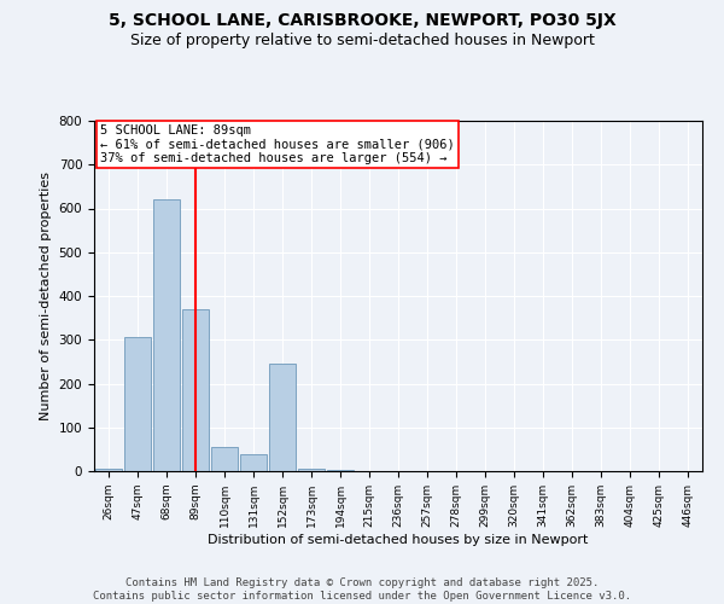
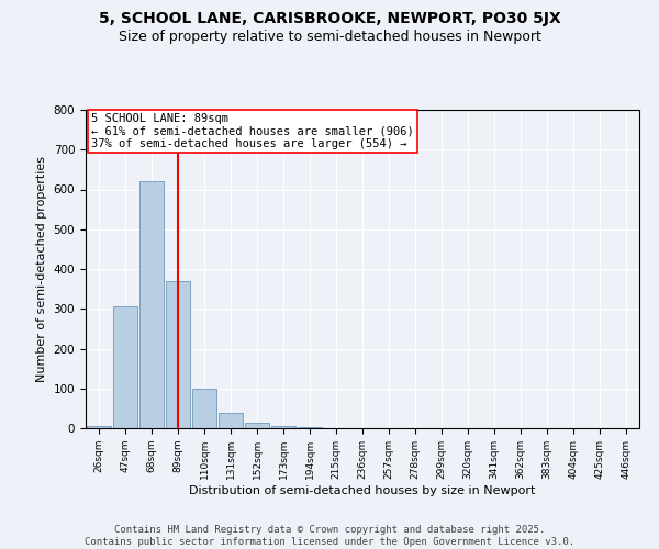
110sqm: 55 -> 100
152sqm: 245 -> 15
